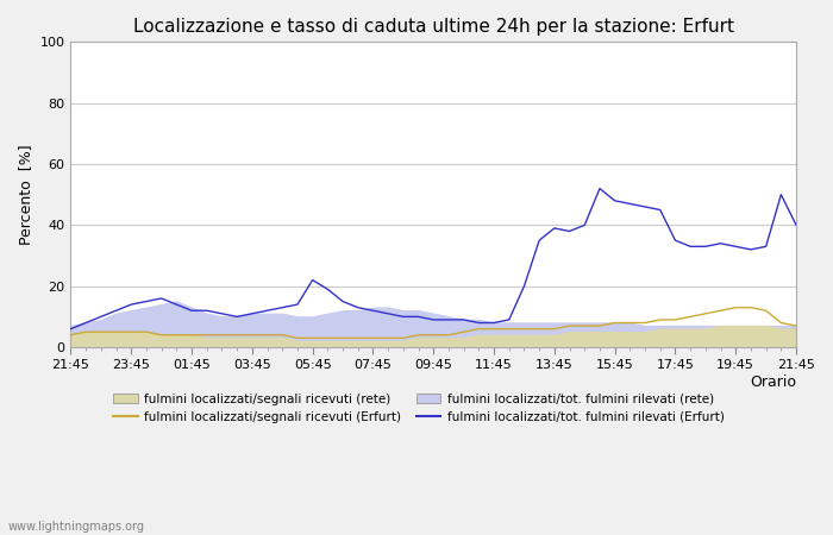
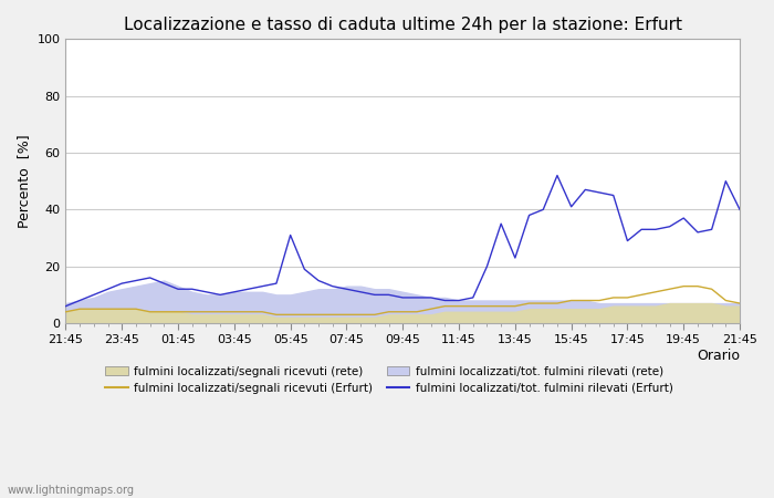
fulmini localizzati/tot. fulmini rilevati (Erfurt)/05:45: 22 -> 31
fulmini localizzati/tot. fulmini rilevati (Erfurt)/13:45: 39 -> 23
fulmini localizzati/tot. fulmini rilevati (Erfurt)/15:45: 48 -> 41
fulmini localizzati/tot. fulmini rilevati (Erfurt)/17:45: 35 -> 29
fulmini localizzati/tot. fulmini rilevati (Erfurt)/19:45: 33 -> 37
